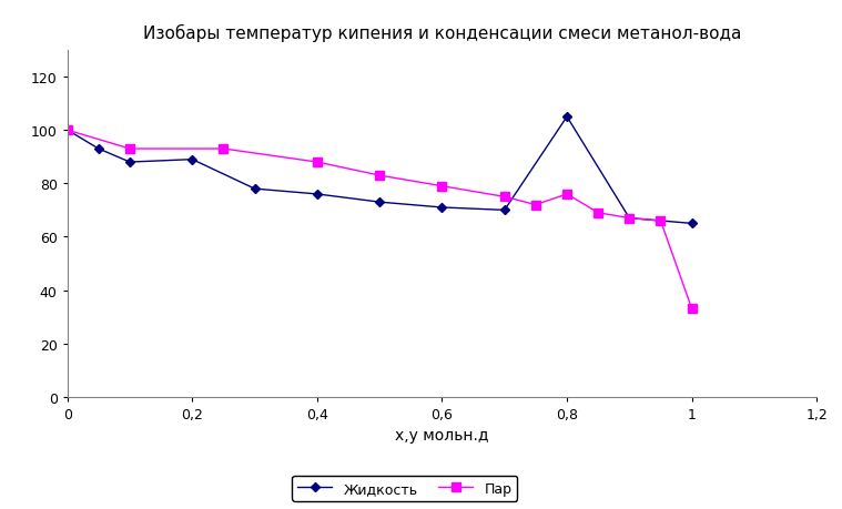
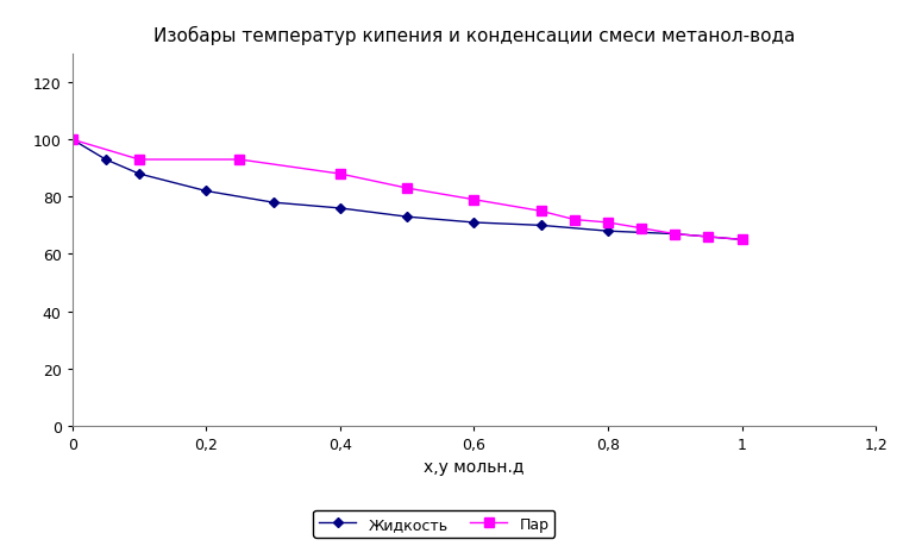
Жидкость/0,2: 89 -> 82
Жидкость/0,8: 105 -> 68
Пар/0,8: 76 -> 71
Пар/1: 33 -> 65
